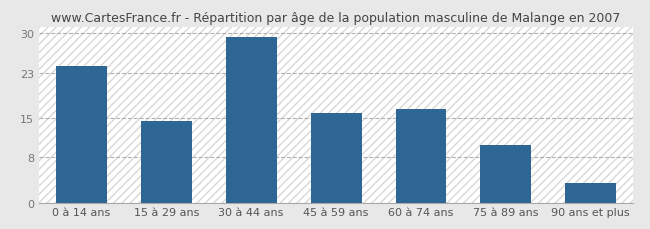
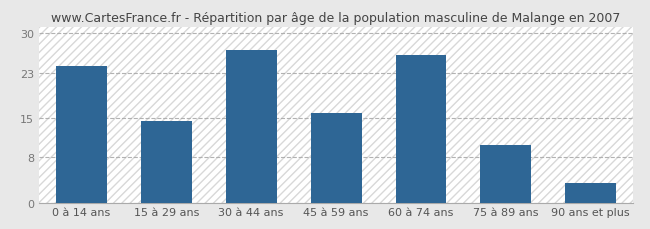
30 à 44 ans: 29.4 -> 27.0
60 à 74 ans: 16.5 -> 26.2
